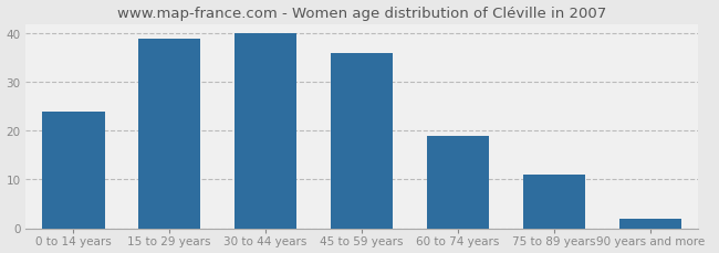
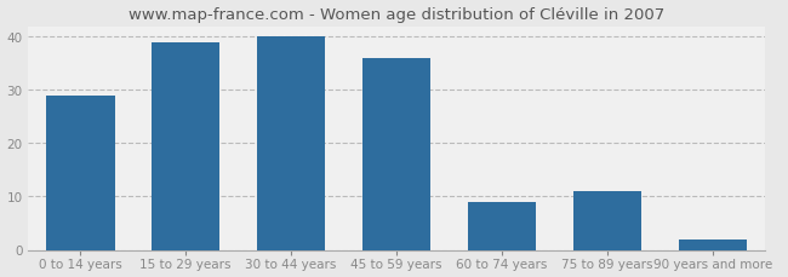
0 to 14 years: 24 -> 29
60 to 74 years: 19 -> 9
